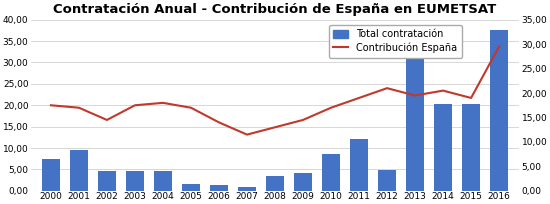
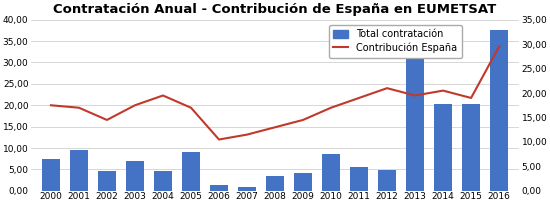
Total contratación/2003: 4,6 -> 7,0
Contribución España/2004: 18,0 -> 19,5
Total contratación/2005: 1,7 -> 9,0
Contribución España/2006: 14,0 -> 10,5
Total contratación/2011: 12,2 -> 5,5
